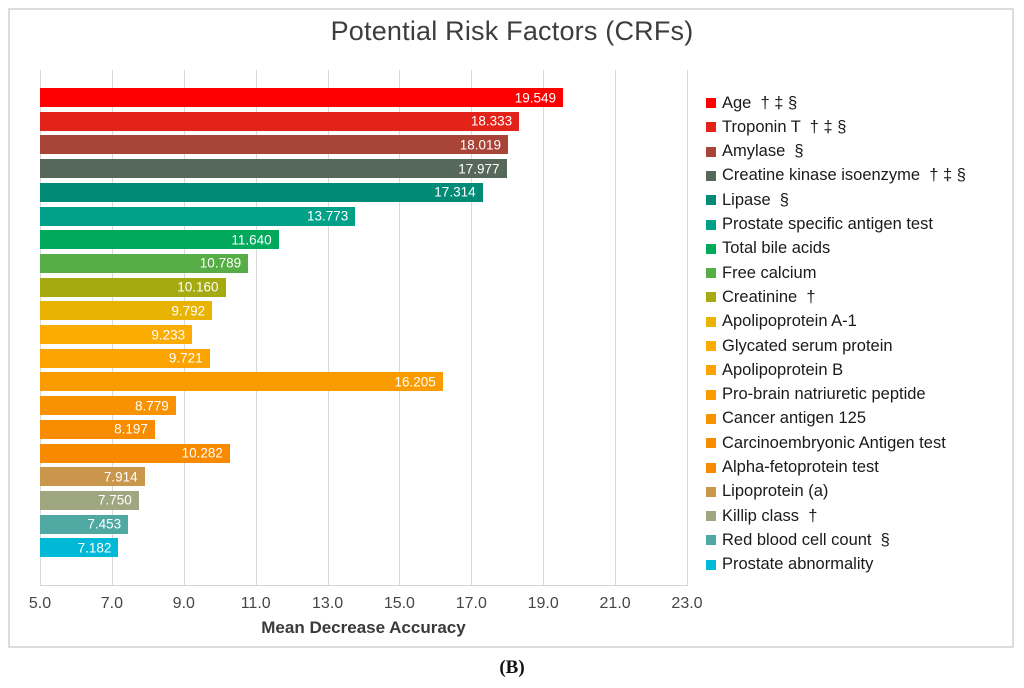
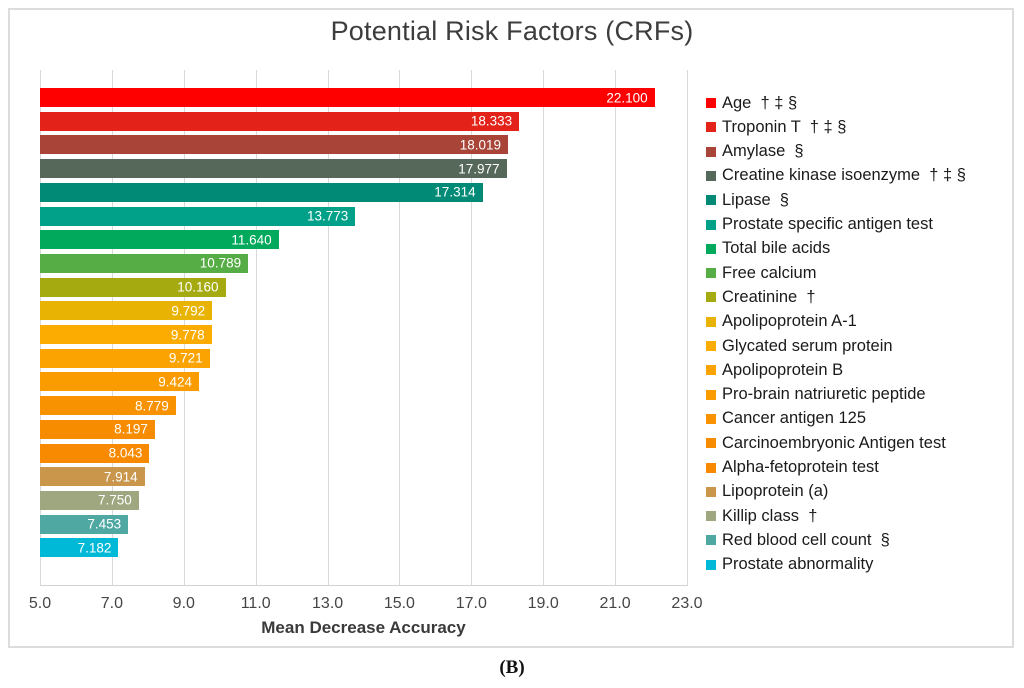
Age † ‡ §: 19.549 -> 22.100
Glycated serum protein: 9.233 -> 9.778
Pro-brain natriuretic peptide: 16.205 -> 9.424
Alpha-fetoprotein test: 10.282 -> 8.043
